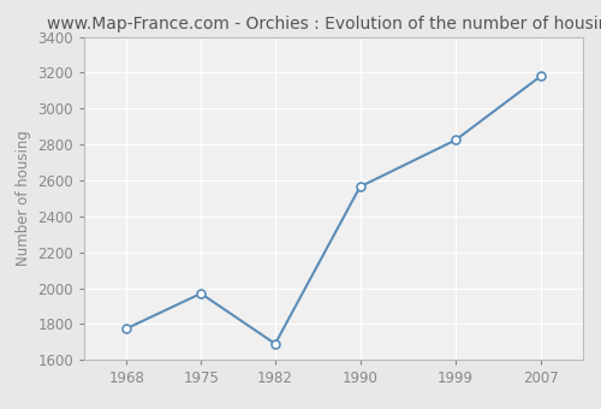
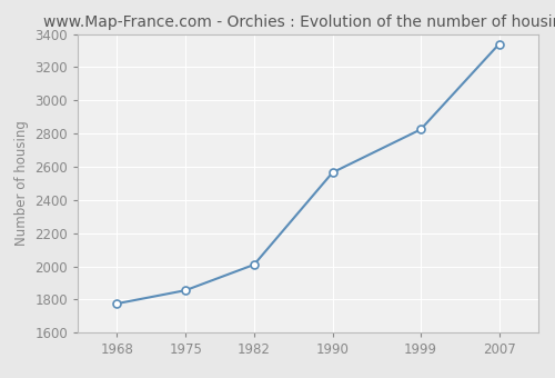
1975: 1970 -> 1860
1982: 1690 -> 2010
2007: 3180 -> 3340
